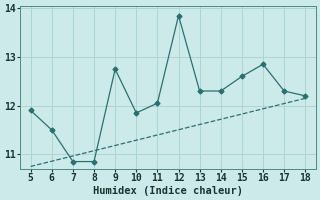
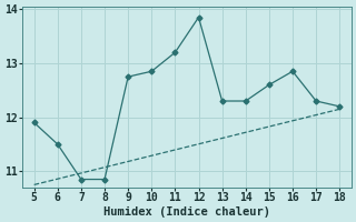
10: 11.85 -> 12.85
11: 12.05 -> 13.20
